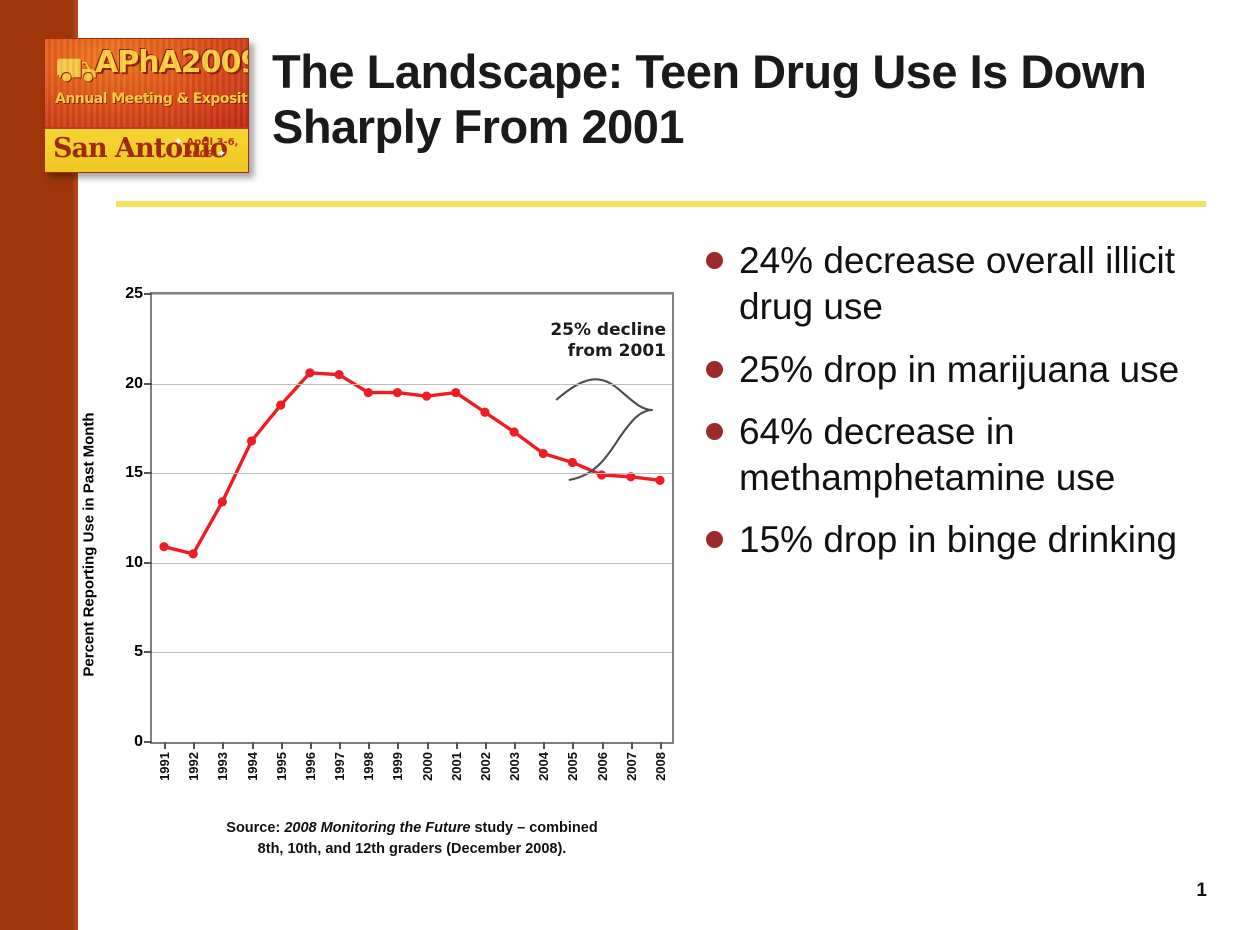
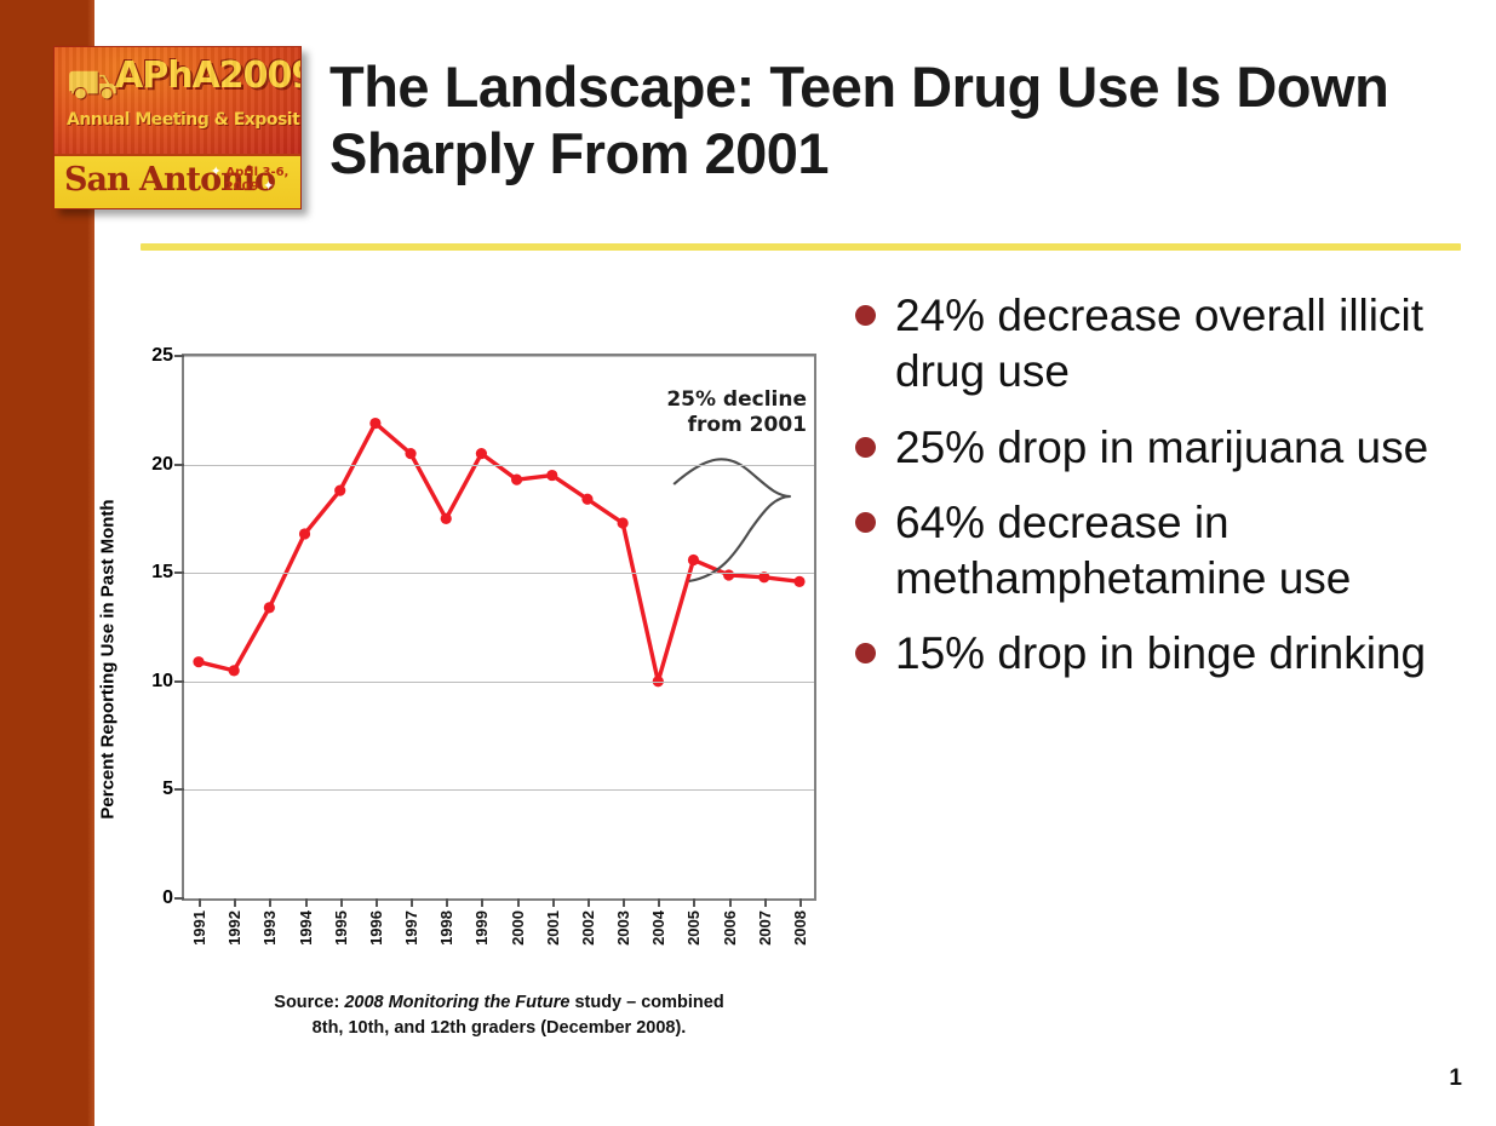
1996: 20.6 -> 21.9
1998: 19.5 -> 17.5
1999: 19.5 -> 20.5
2004: 16.1 -> 10.0
